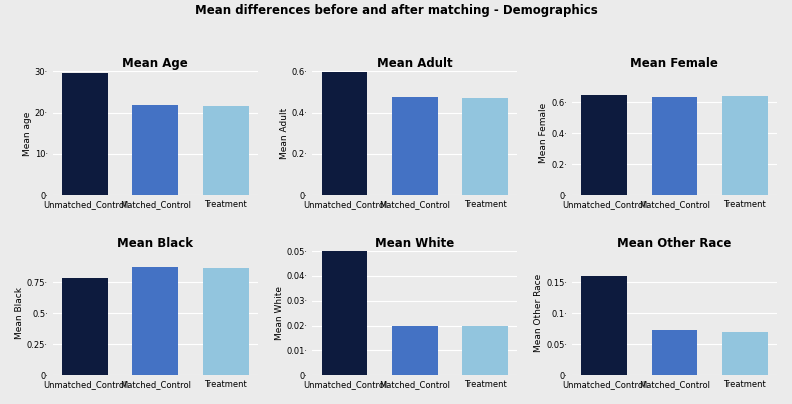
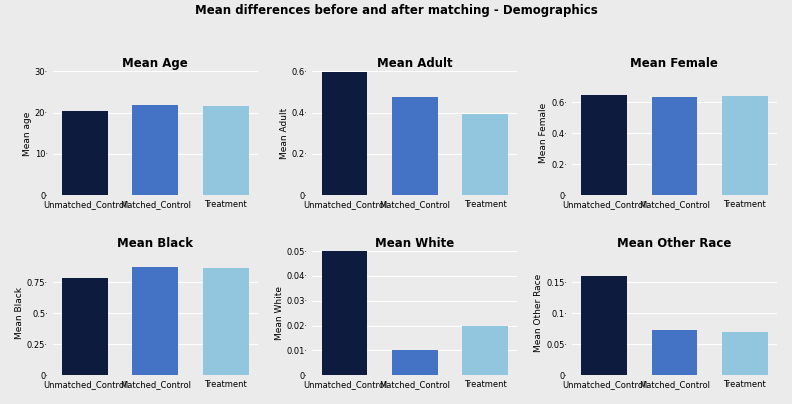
Mean Age/Unmatched_Control: 29.5· -> 20.5·
Mean Adult/Treatment: 0.471· -> 0.395·
Mean White/Matched_Control: 0.02· -> 0.01·
